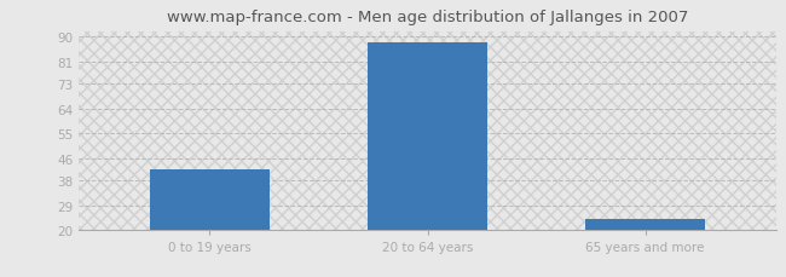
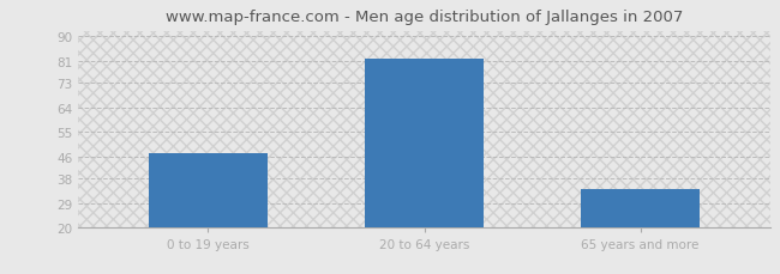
0 to 19 years: 42 -> 47
20 to 64 years: 88 -> 82
65 years and more: 24 -> 34
